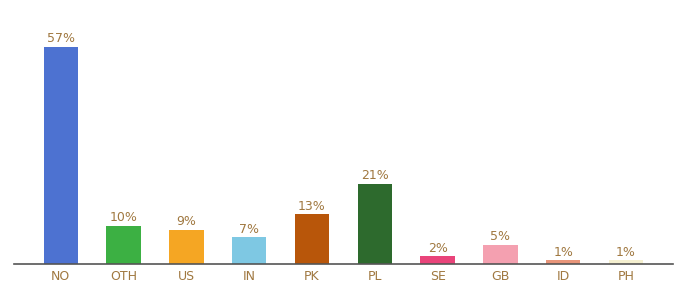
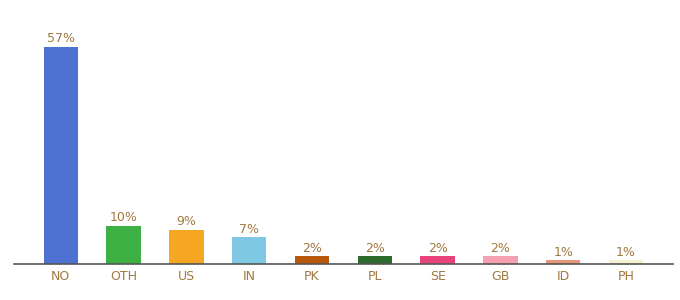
PK: 13% -> 2%
PL: 21% -> 2%
GB: 5% -> 2%
